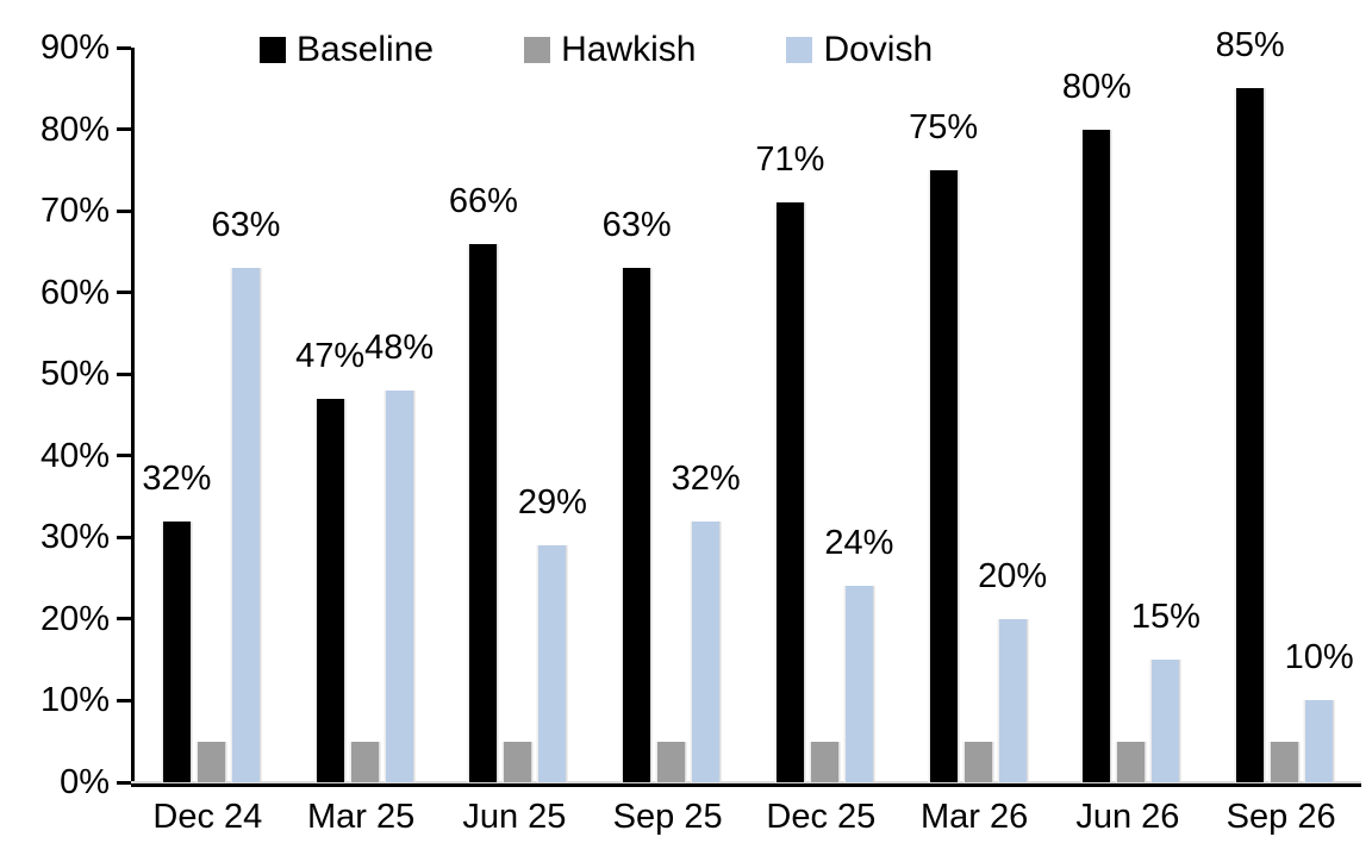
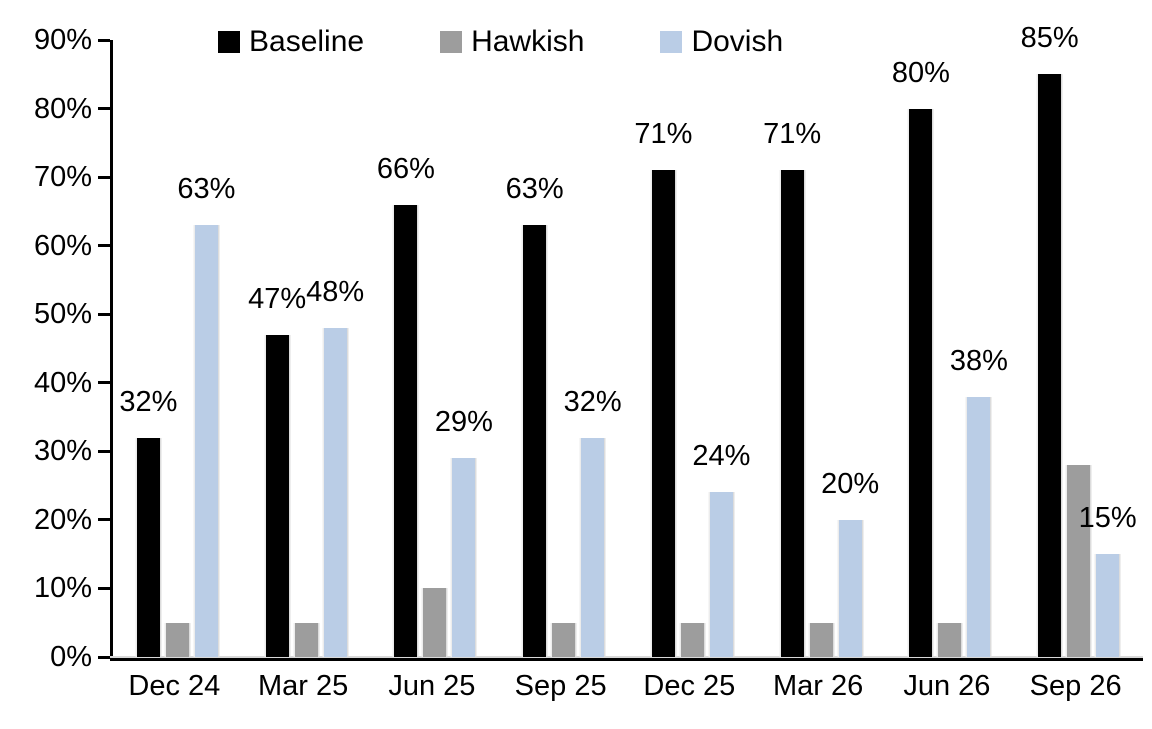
Hawkish/Jun 25: 5% -> 10%
Baseline/Mar 26: 75% -> 71%
Dovish/Jun 26: 15% -> 38%
Hawkish/Sep 26: 5% -> 28%
Dovish/Sep 26: 10% -> 15%
